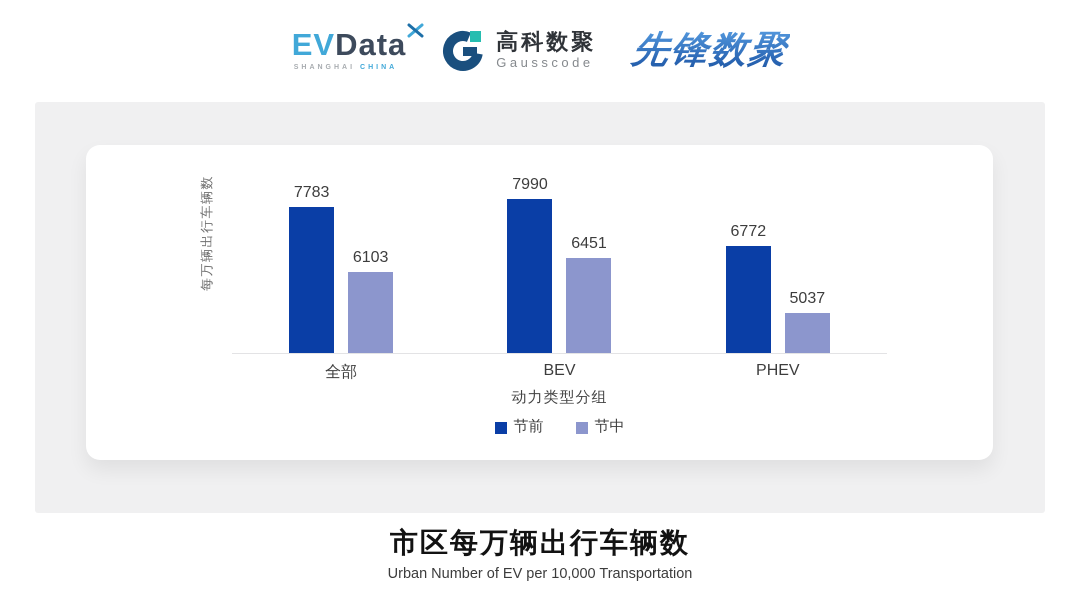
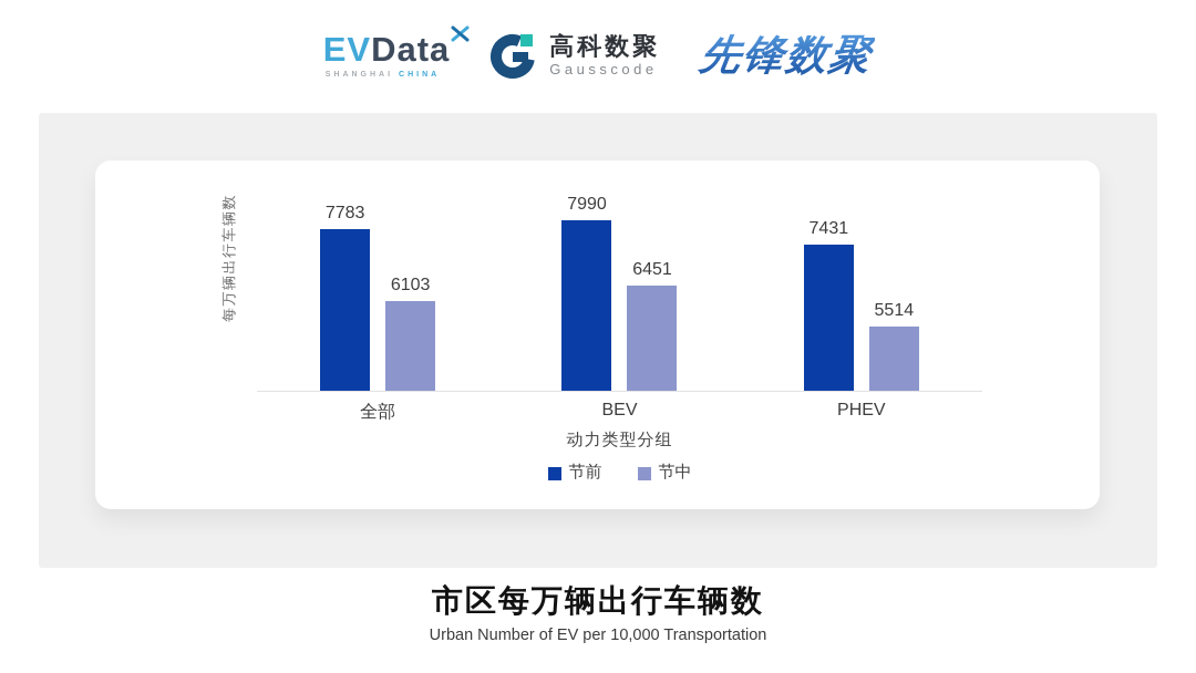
节前/PHEV: 6772 -> 7431
节中/PHEV: 5037 -> 5514
